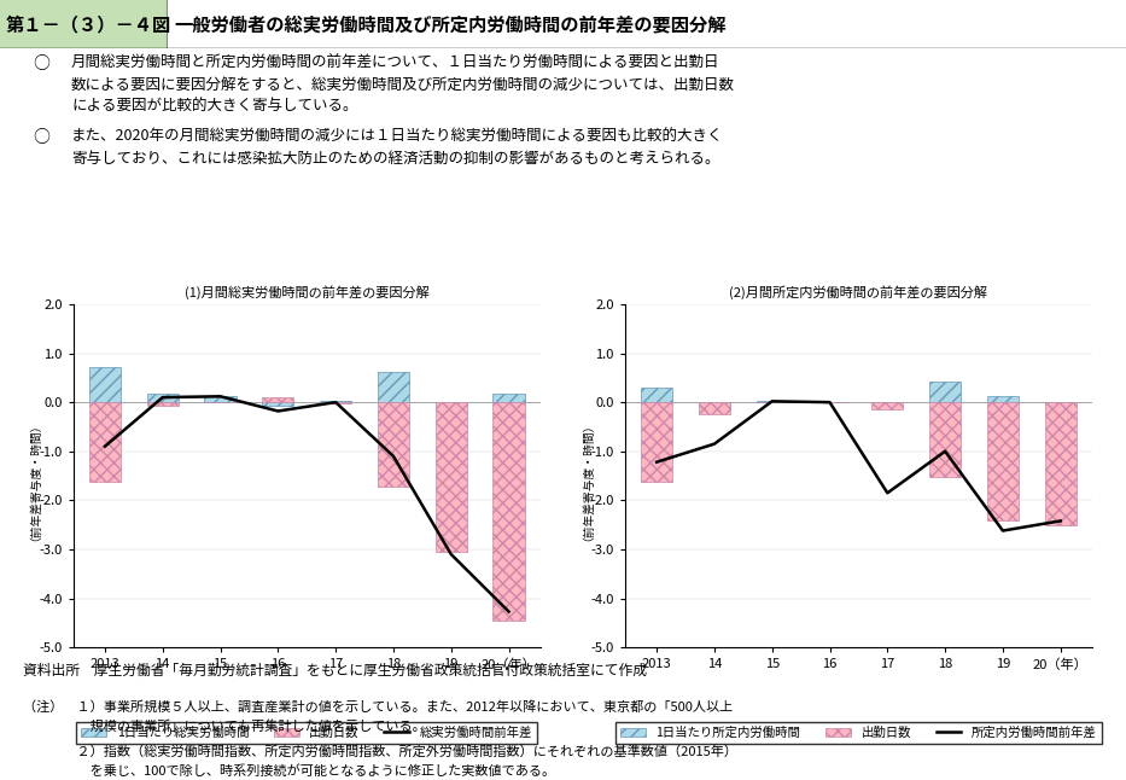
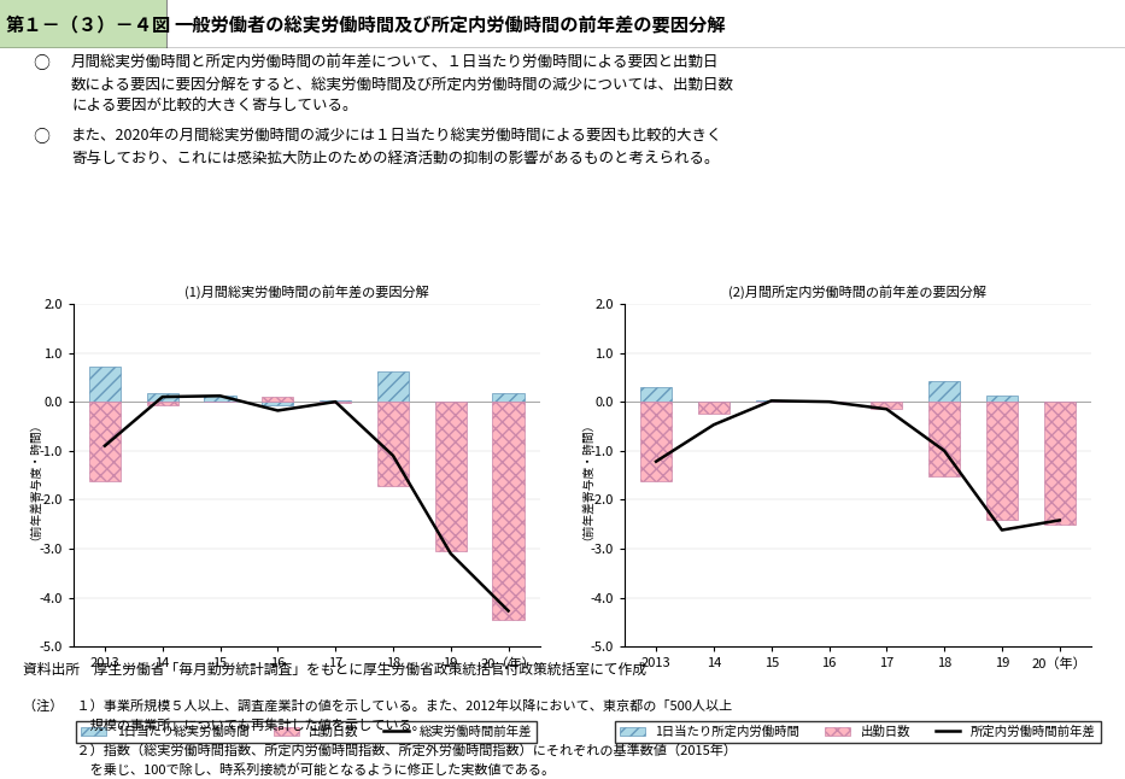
(2)月間所定内労働時間の前年差の要因分解/所定内労働時間前年差/14: -0.85 -> -0.47
(2)月間所定内労働時間の前年差の要因分解/所定内労働時間前年差/17: -1.85 -> -0.15
